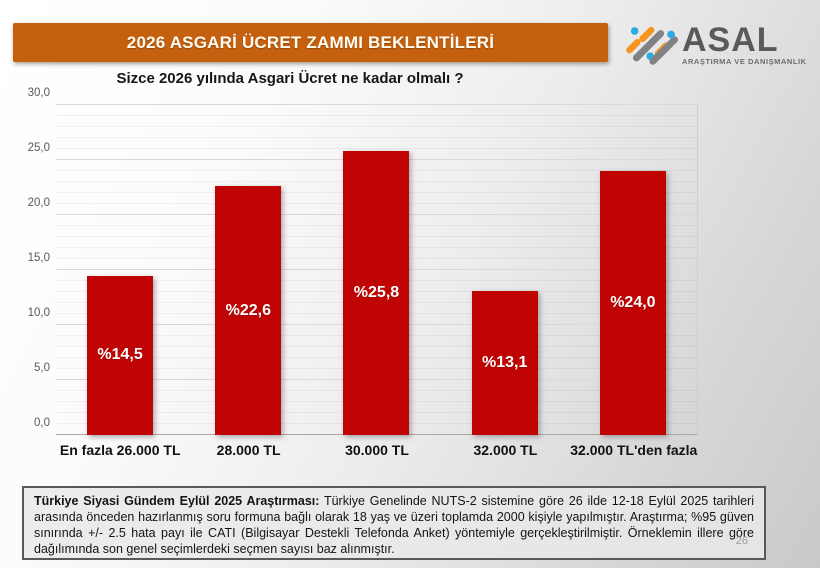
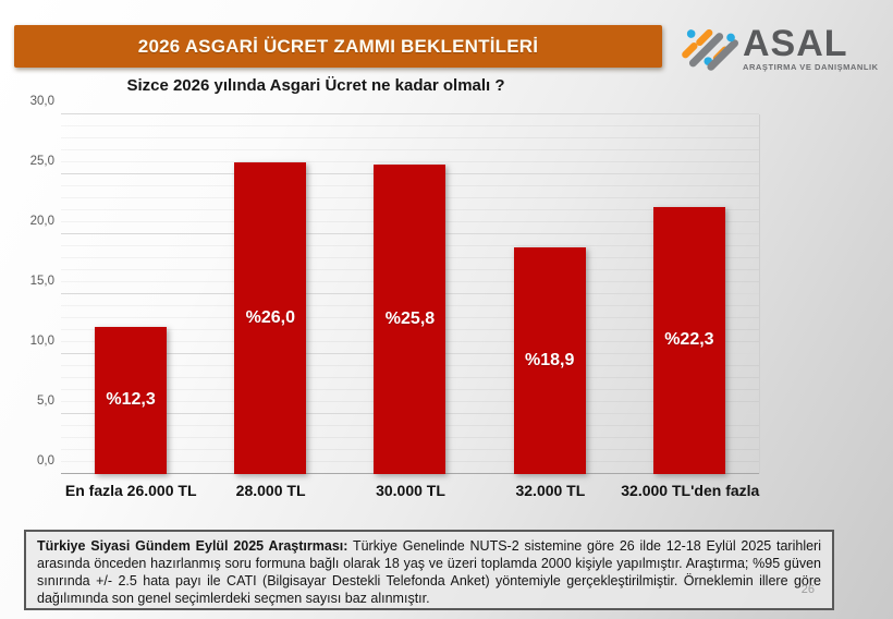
En fazla 26.000 TL: 14,5 -> 12,3
28.000 TL: 22,6 -> 26,0
32.000 TL: 13,1 -> 18,9
32.000 TL'den fazla: 24,0 -> 22,3
